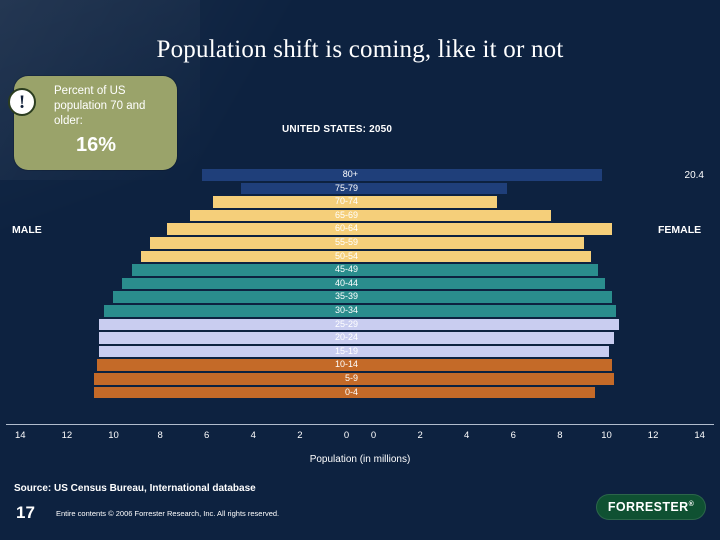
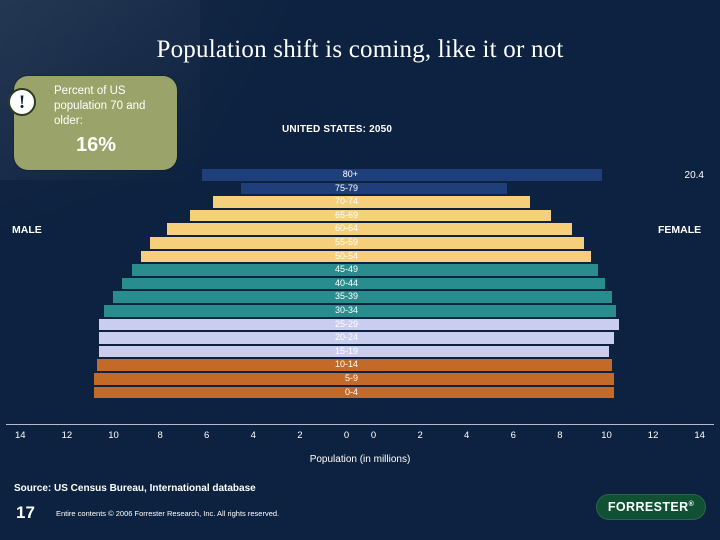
FEMALE/70-74: 5.9 -> 7.3
FEMALE/60-64: 10.8 -> 9.1
FEMALE/0-4: 10.1 -> 10.9
